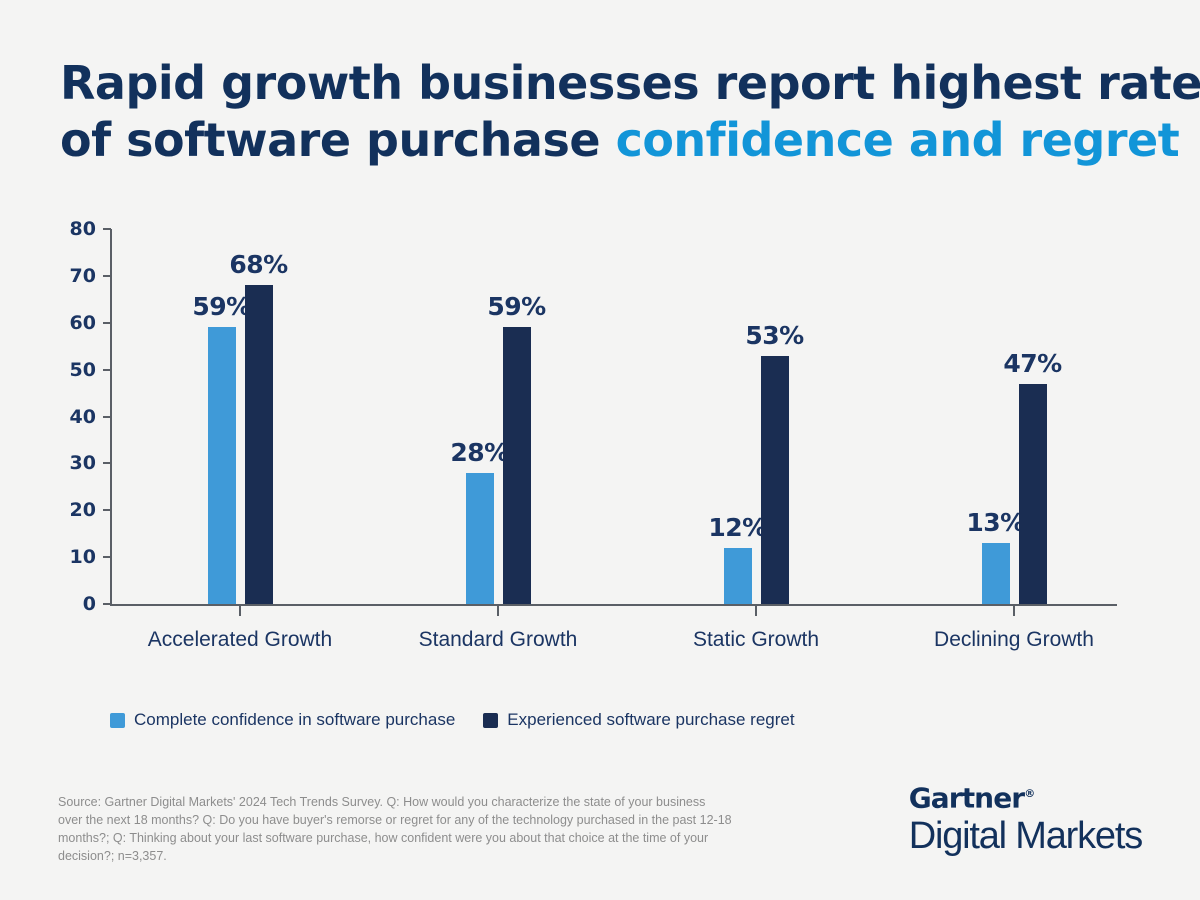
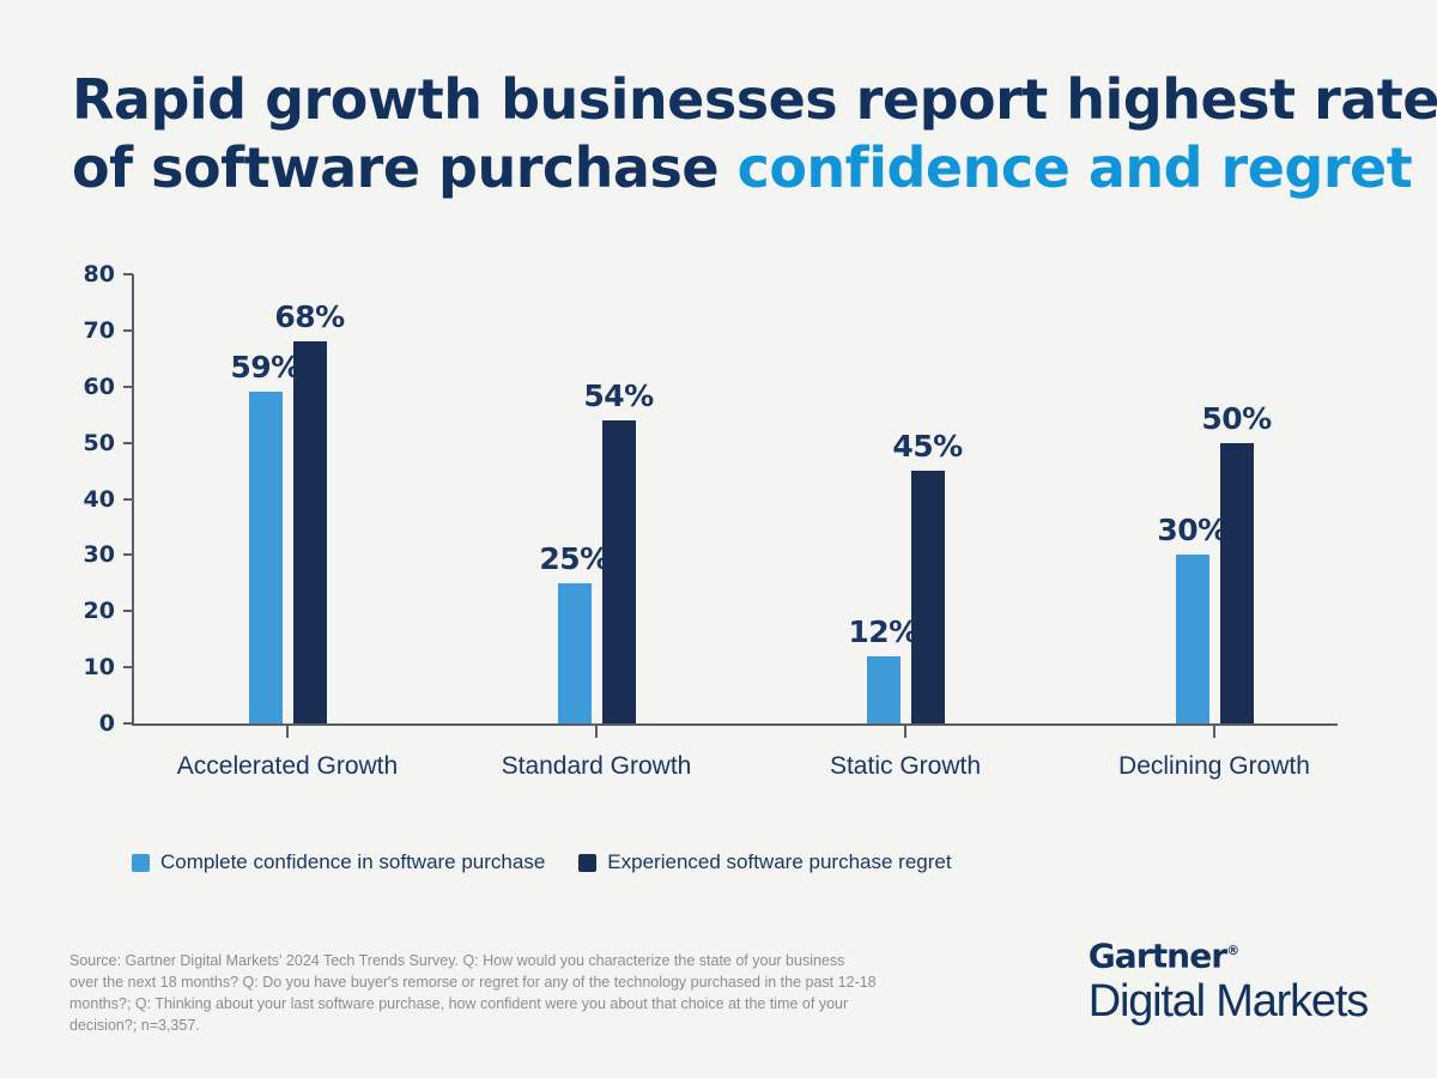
Complete confidence in software purchase/Standard Growth: 28% -> 25%
Experienced software purchase regret/Standard Growth: 59% -> 54%
Experienced software purchase regret/Static Growth: 53% -> 45%
Complete confidence in software purchase/Declining Growth: 13% -> 30%
Experienced software purchase regret/Declining Growth: 47% -> 50%
